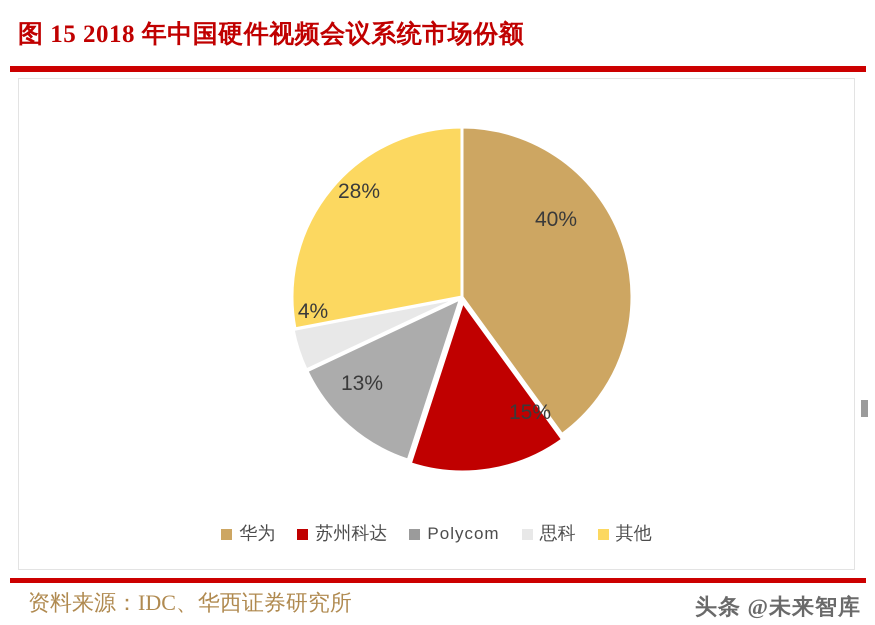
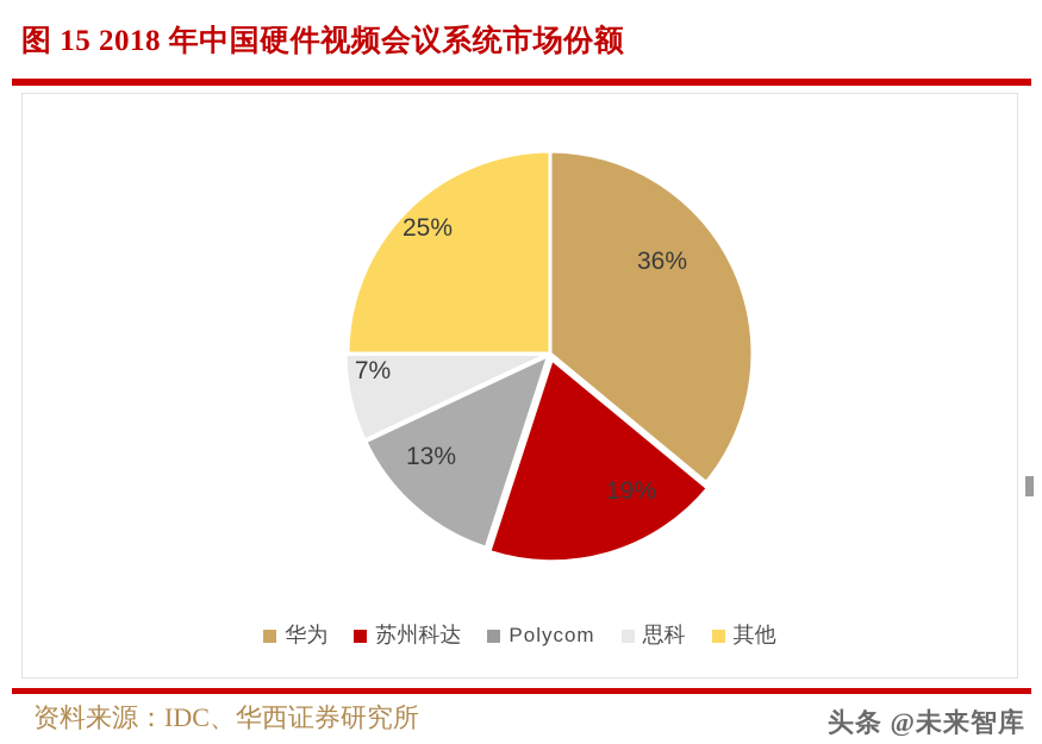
华为: 40% -> 36%
苏州科达: 15% -> 19%
思科: 4% -> 7%
其他: 28% -> 25%
